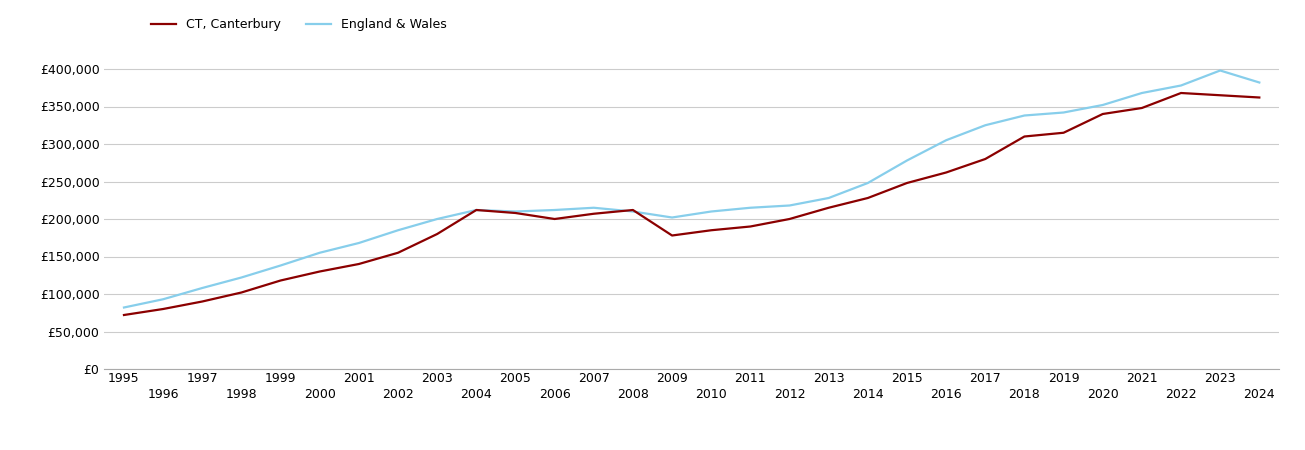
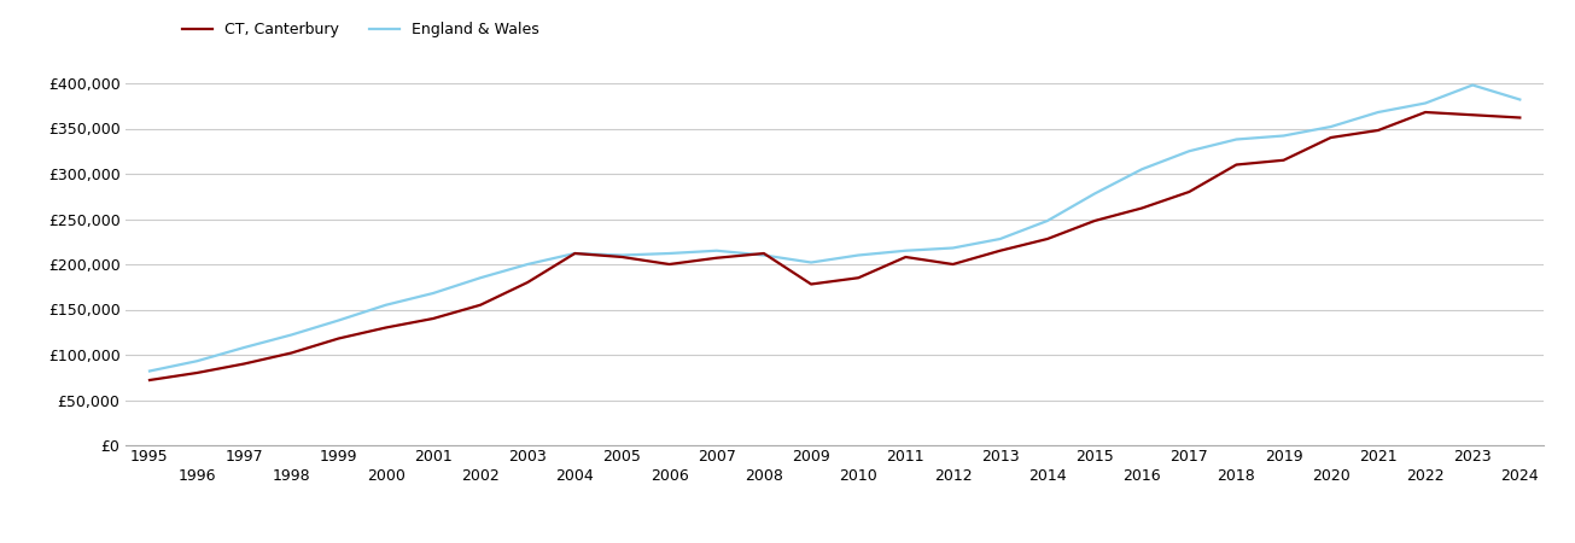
CT, Canterbury/2011: £190,000 -> £208,000
